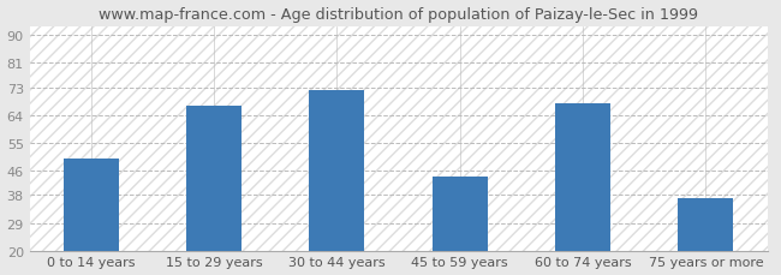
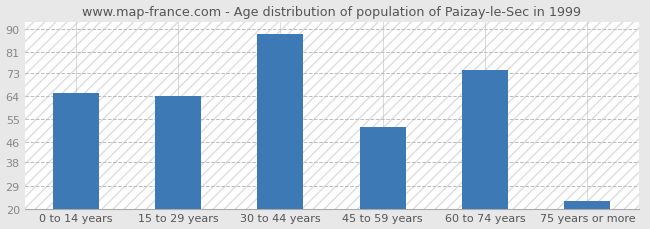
0 to 14 years: 50 -> 65
15 to 29 years: 67 -> 64
30 to 44 years: 72 -> 88
45 to 59 years: 44 -> 52
60 to 74 years: 68 -> 74
75 years or more: 37 -> 23
